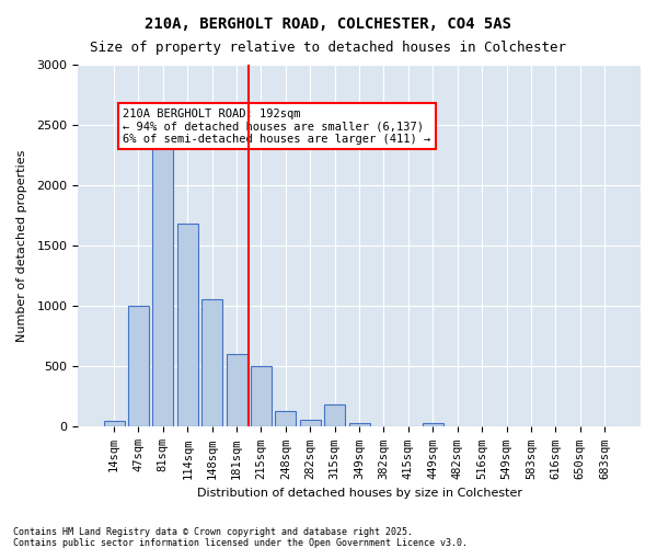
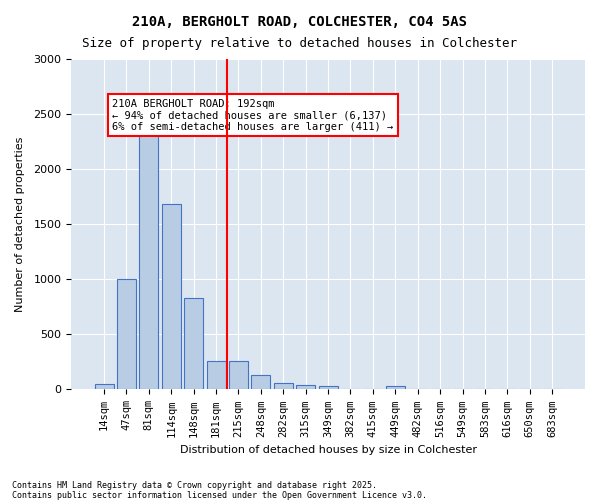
148sqm: 1060 -> 830
181sqm: 600 -> 260
215sqm: 500 -> 260
315sqm: 190 -> 40
